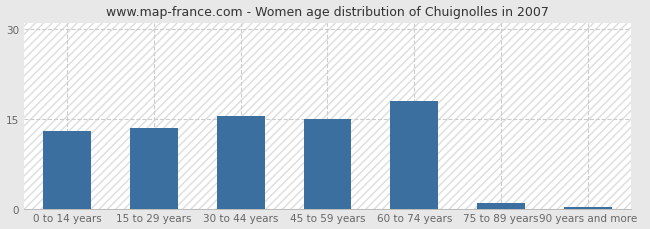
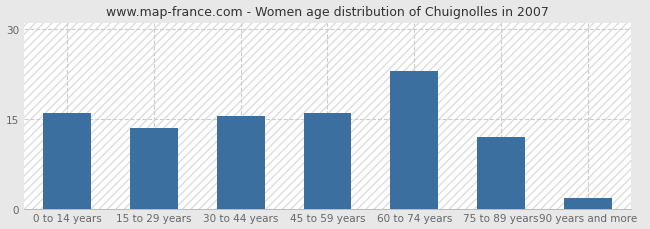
0 to 14 years: 13.0 -> 16.0
45 to 59 years: 15.0 -> 16.0
60 to 74 years: 18.0 -> 23.0
75 to 89 years: 1.0 -> 12.0
90 years and more: 0.2 -> 1.8
